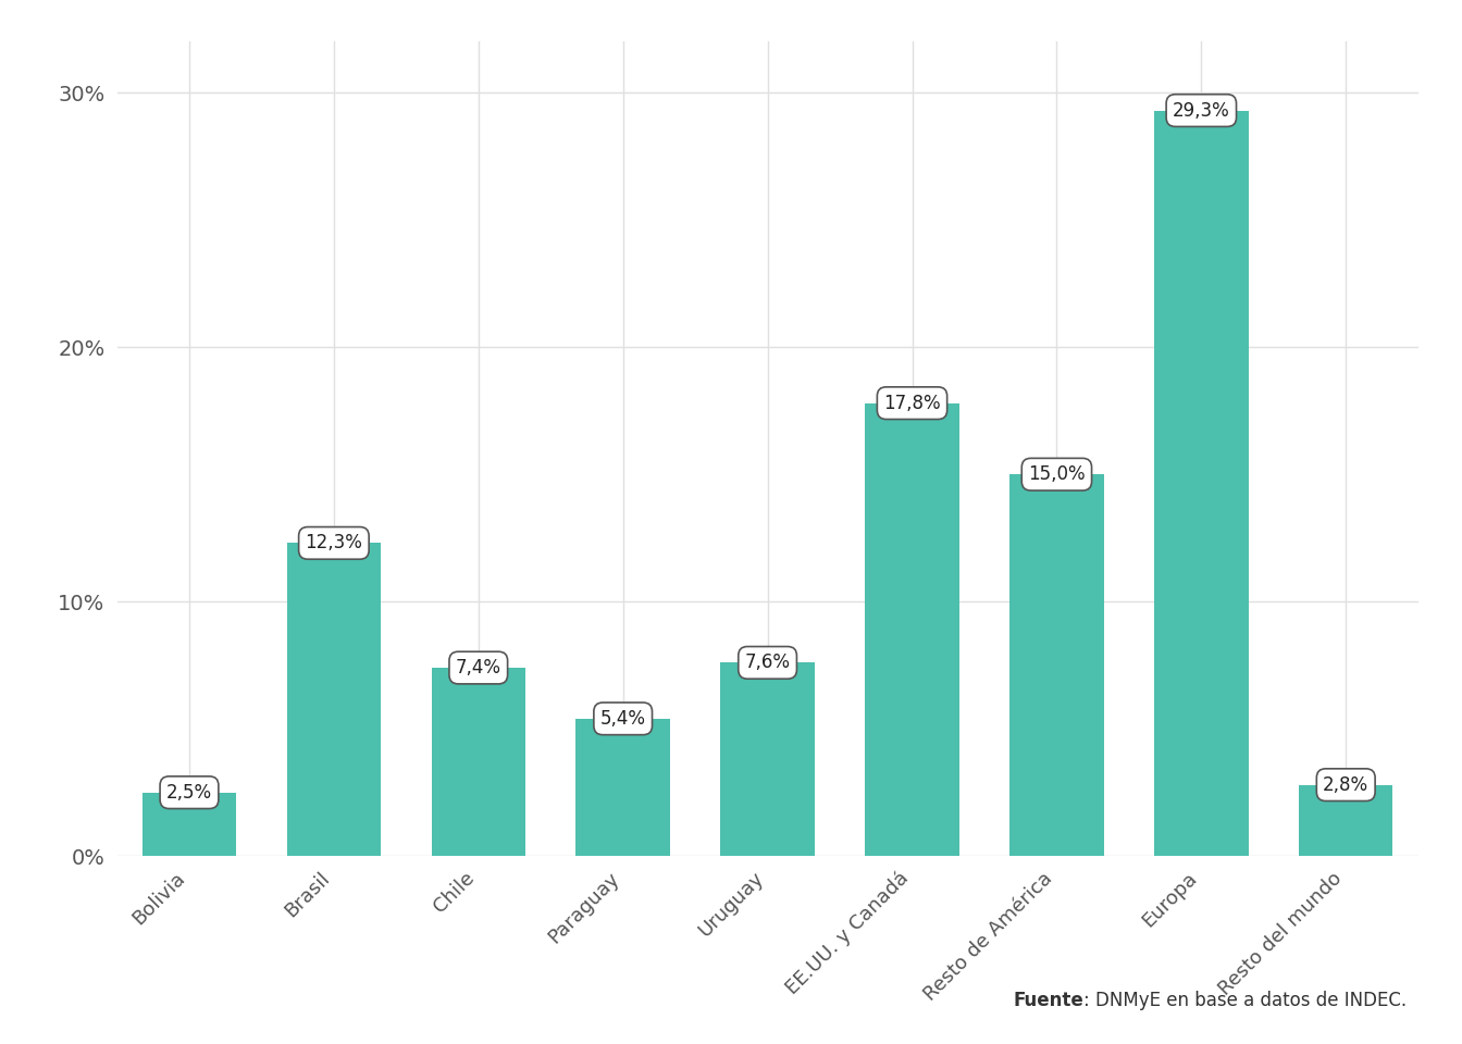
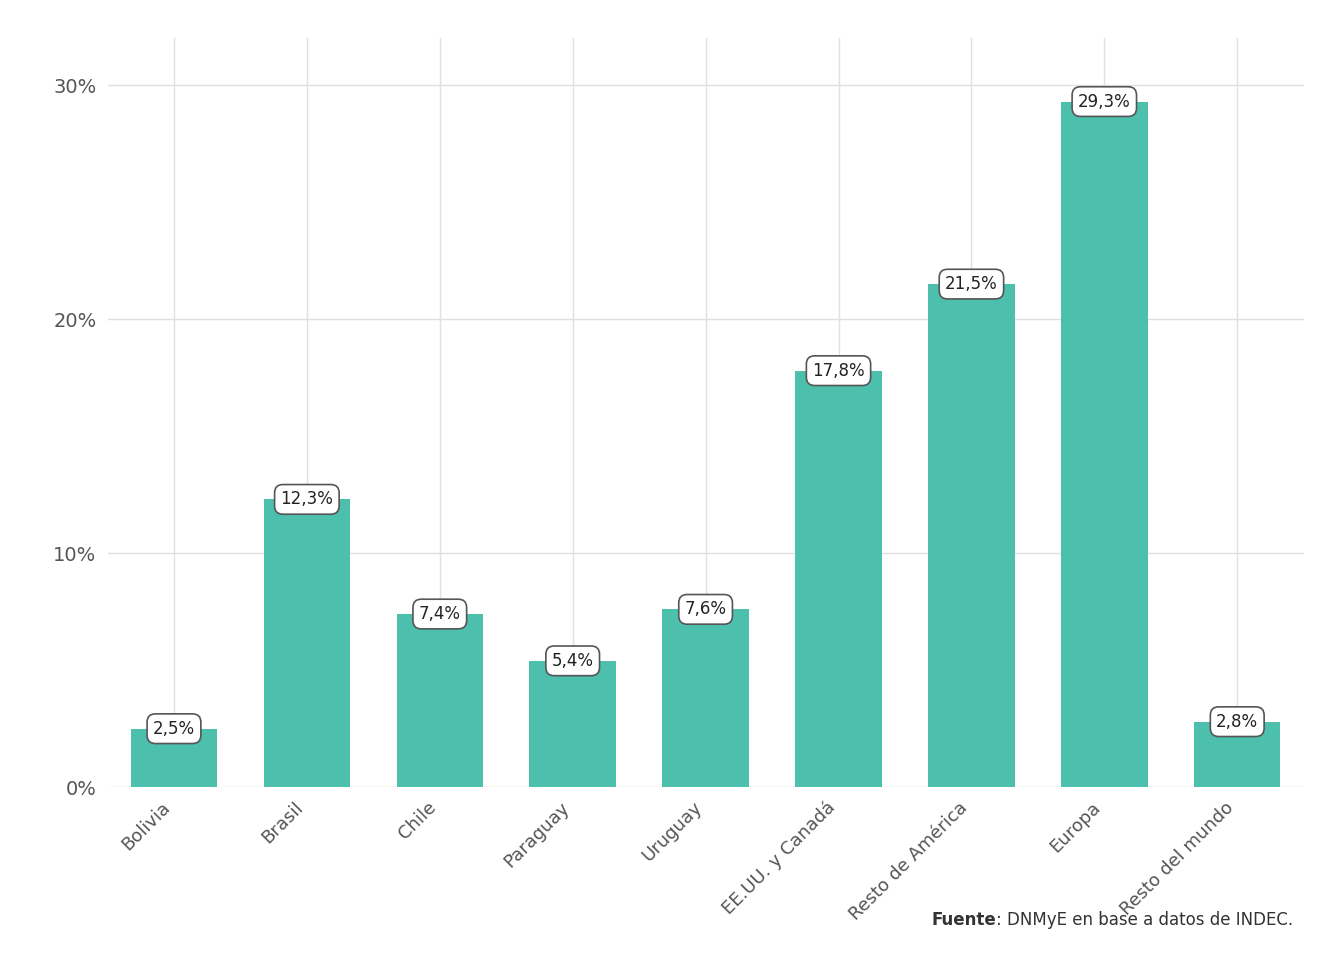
Resto de América: 15,0% -> 21,5%
